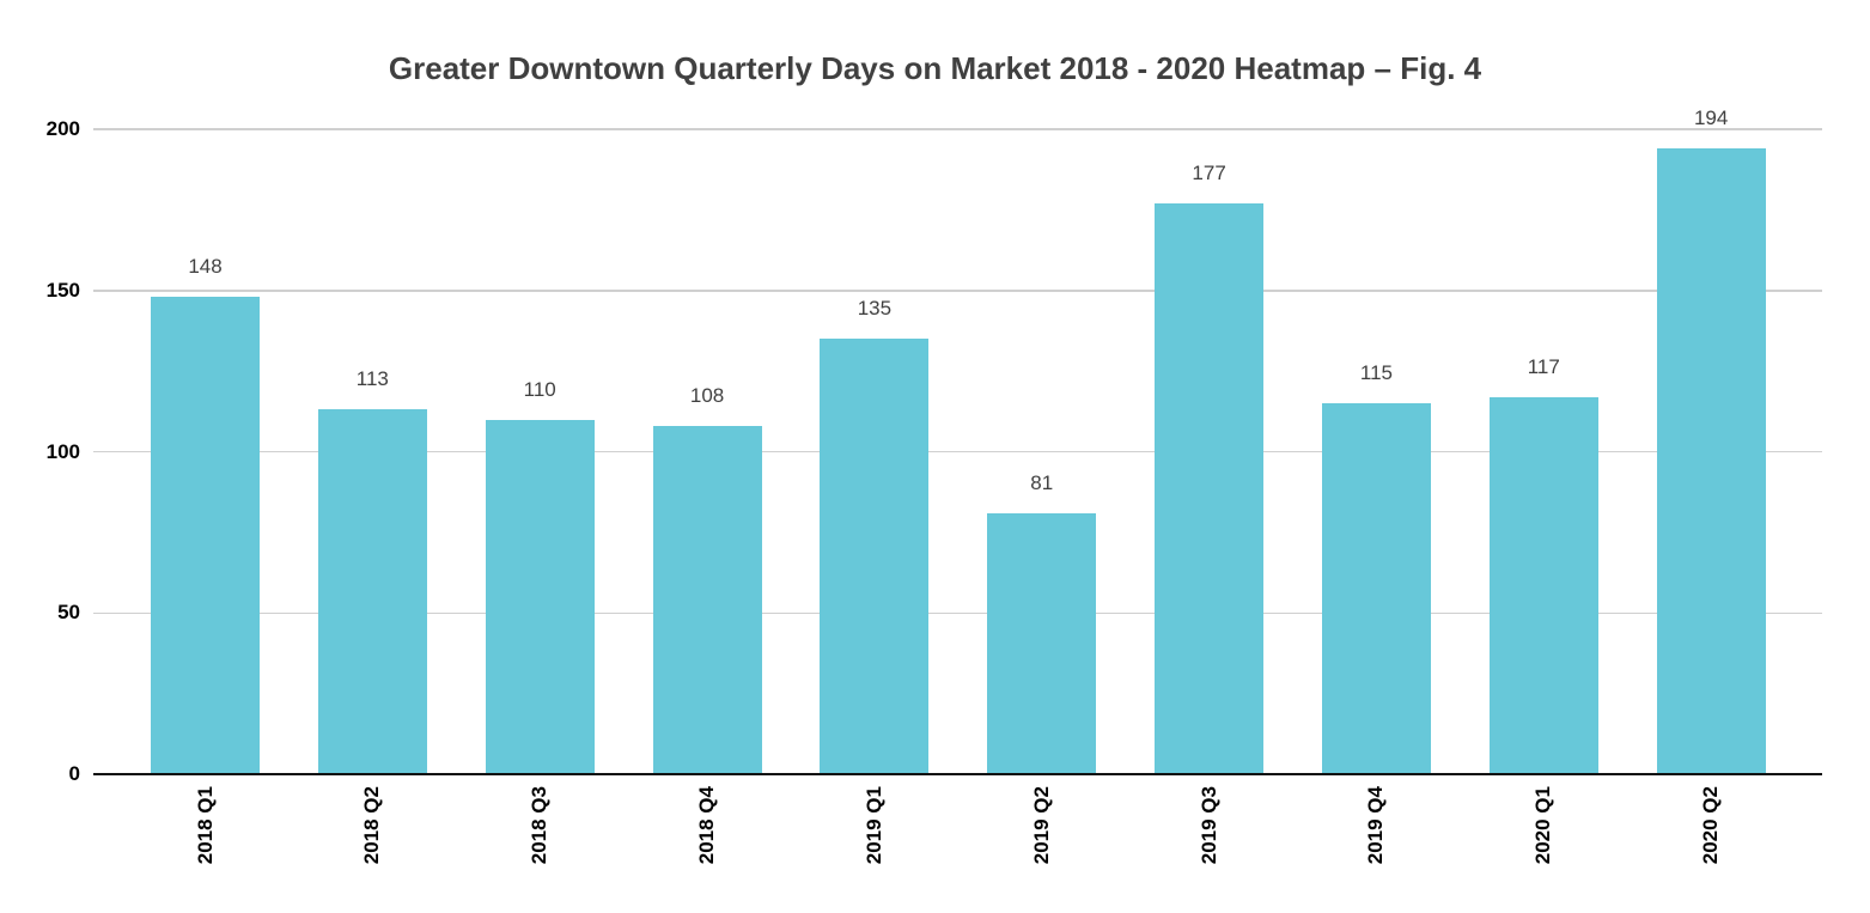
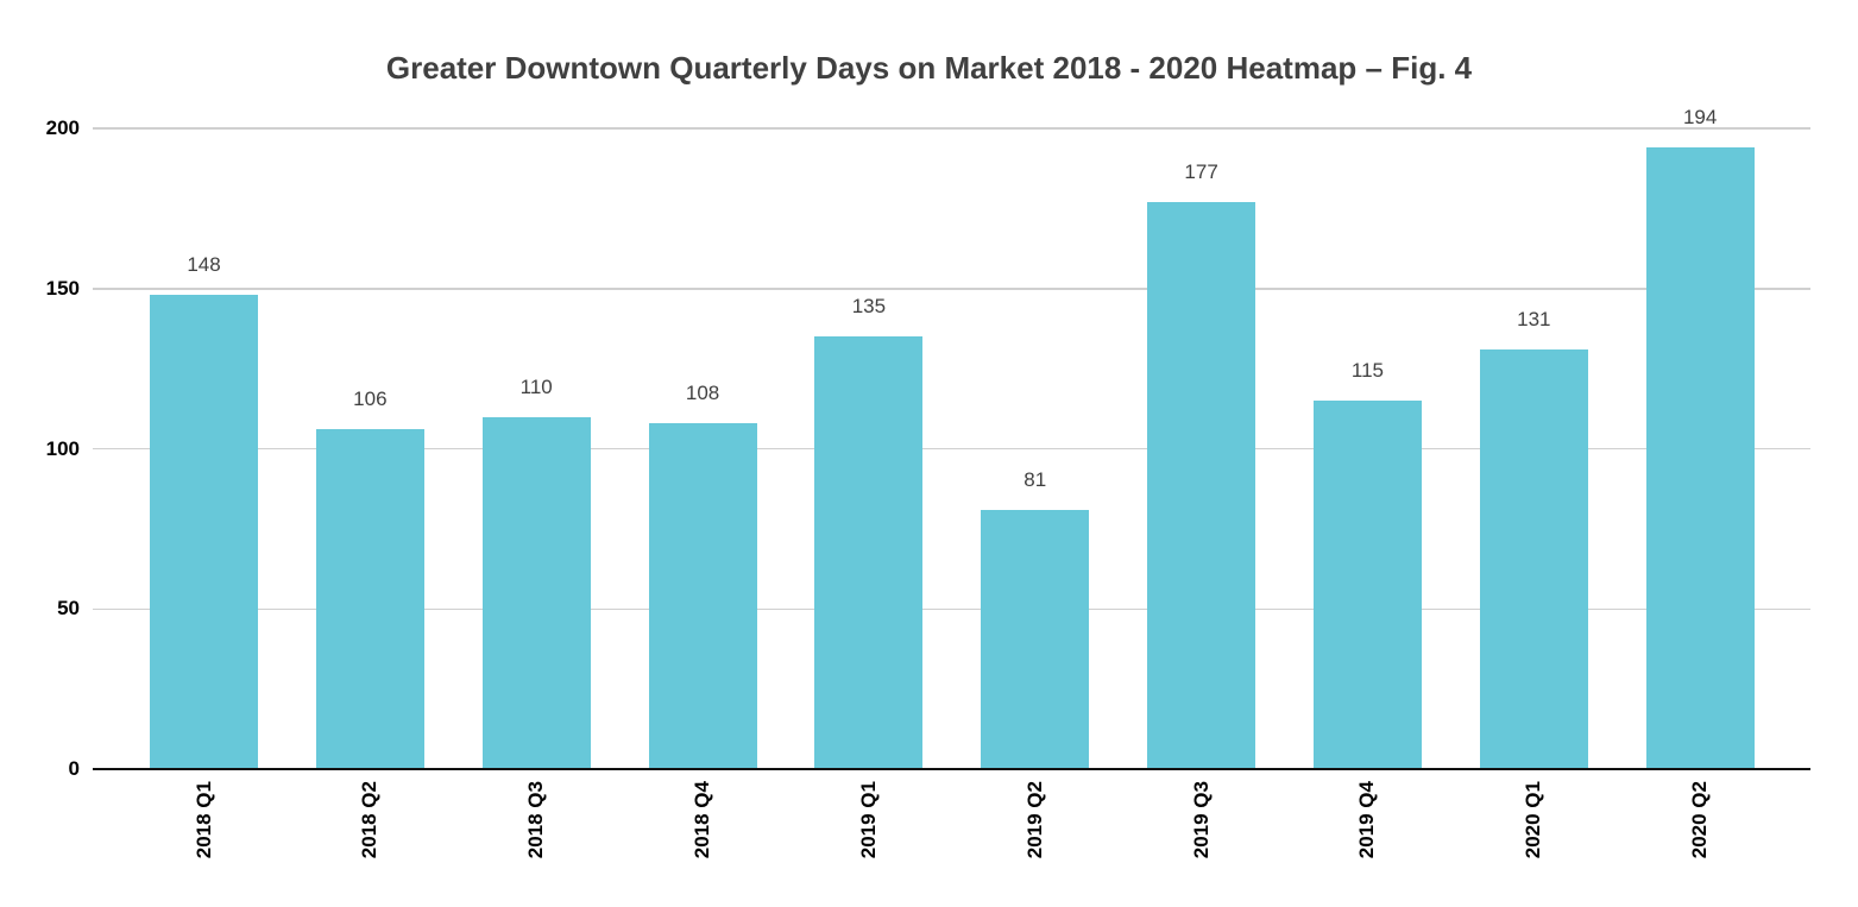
2018 Q2: 113 -> 106
2020 Q1: 117 -> 131
